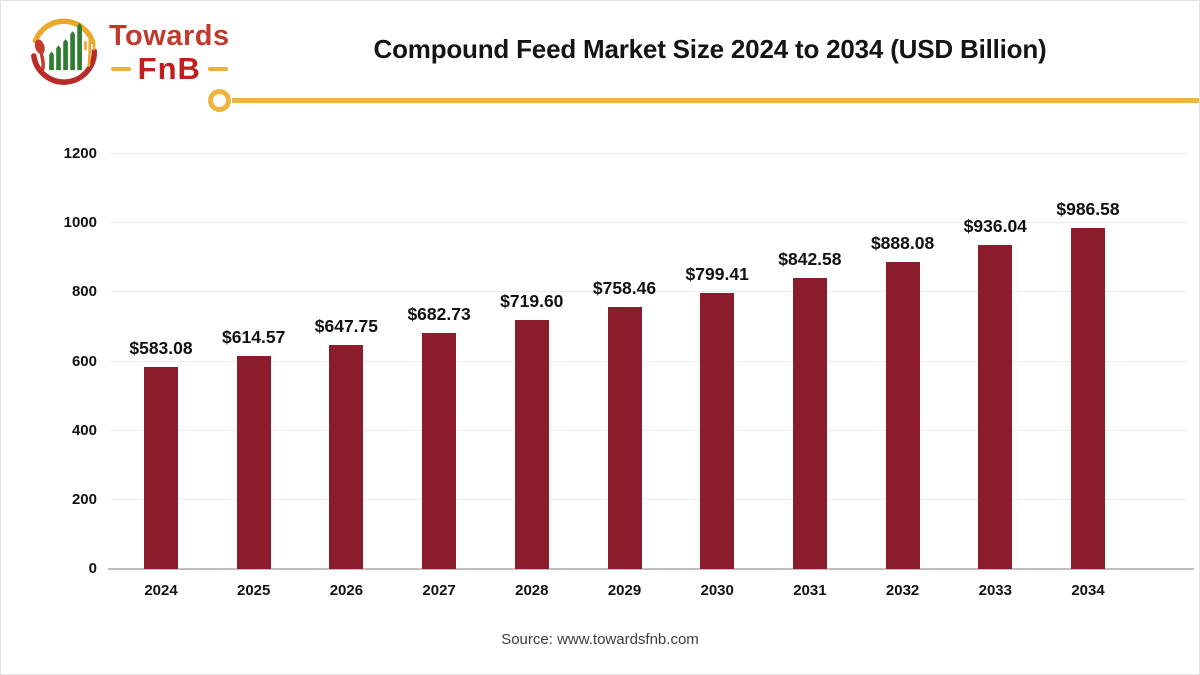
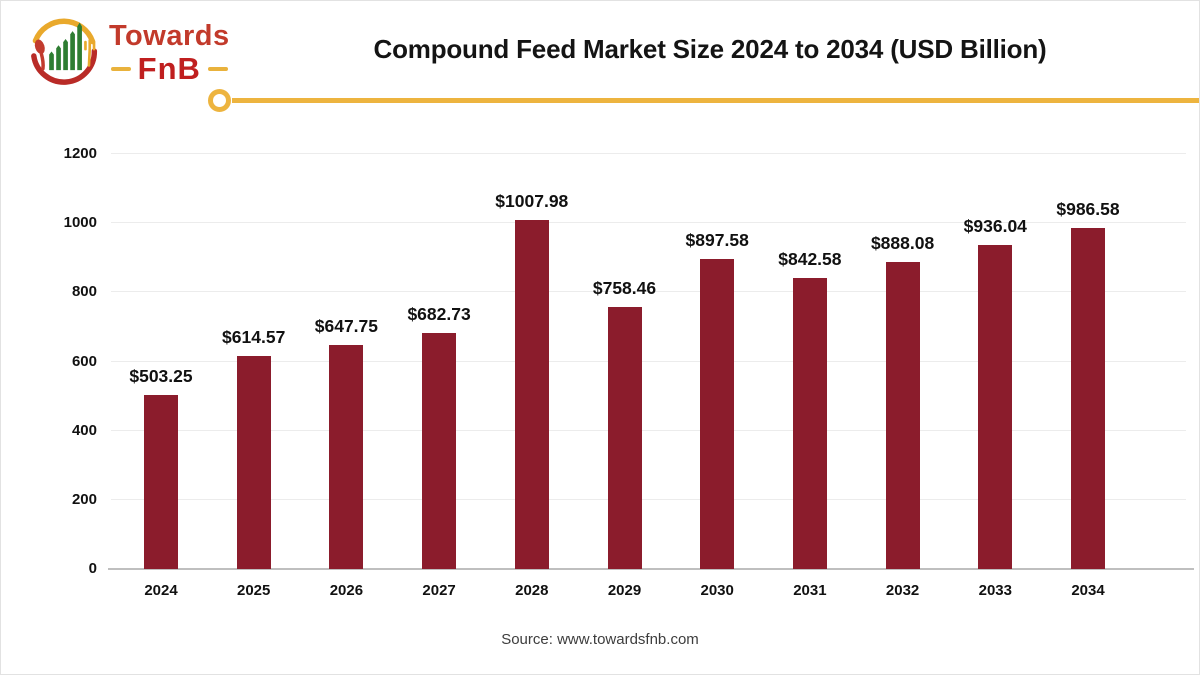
2024: $583.08 -> $503.25
2028: $719.60 -> $1007.98
2030: $799.41 -> $897.58
